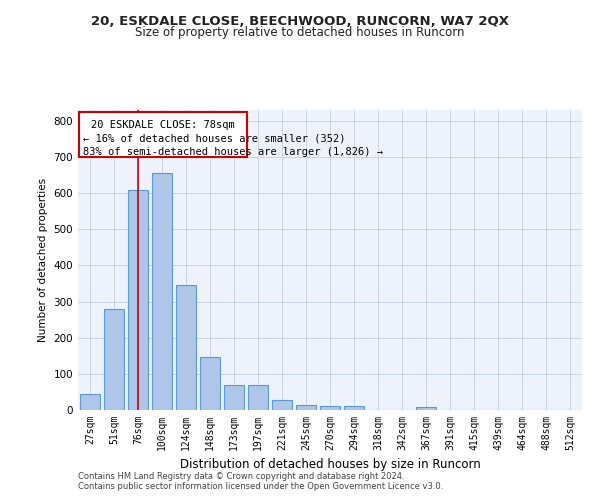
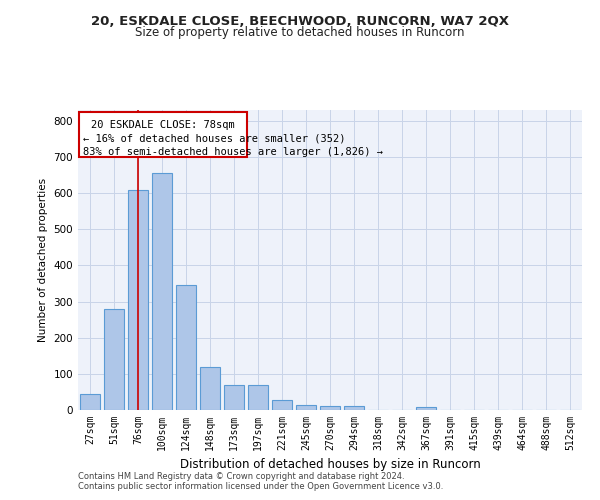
148sqm: 148 -> 120
